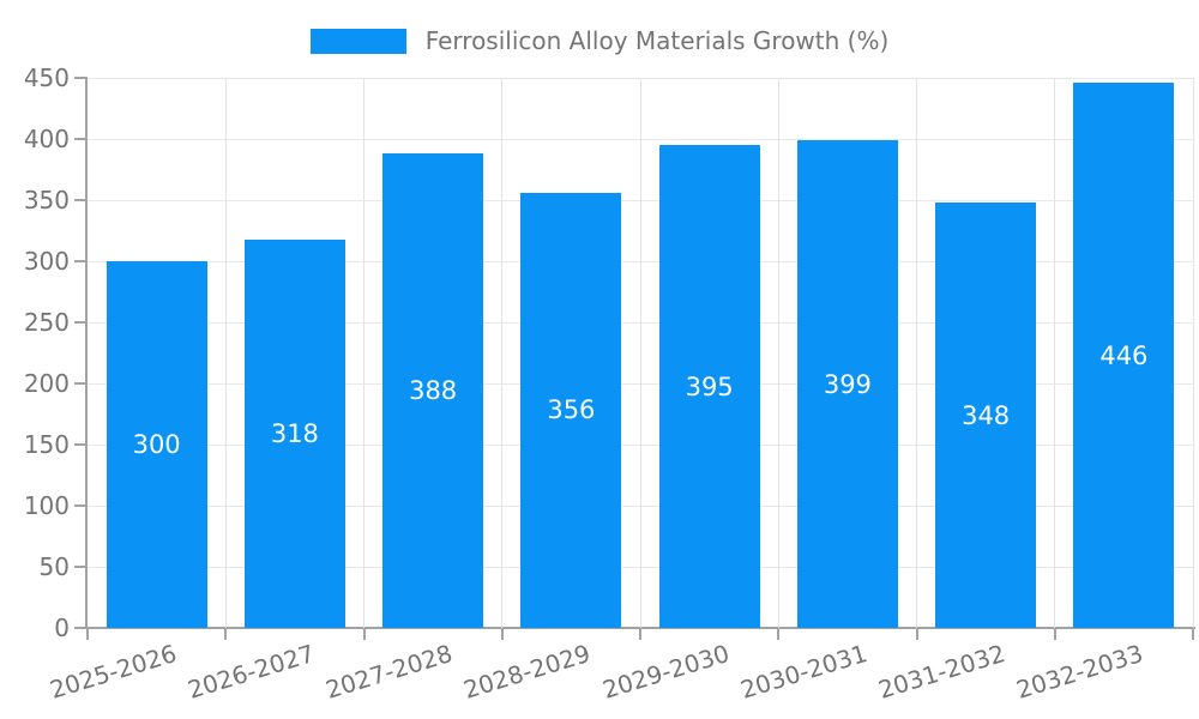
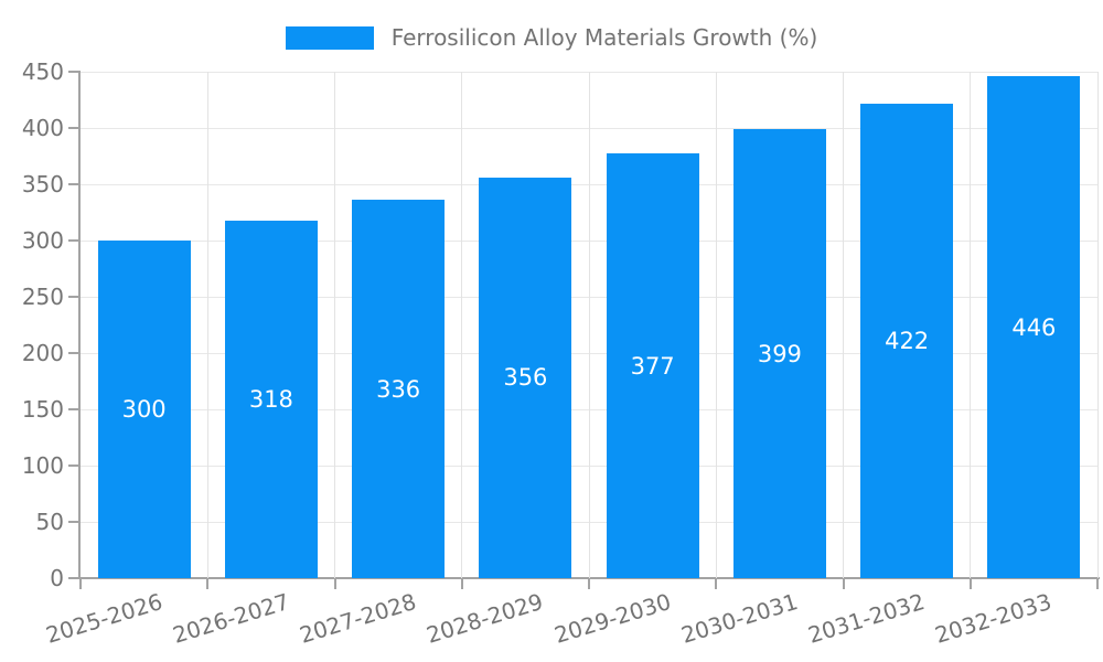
2027-2028: 388 -> 336
2029-2030: 395 -> 377
2031-2032: 348 -> 422
